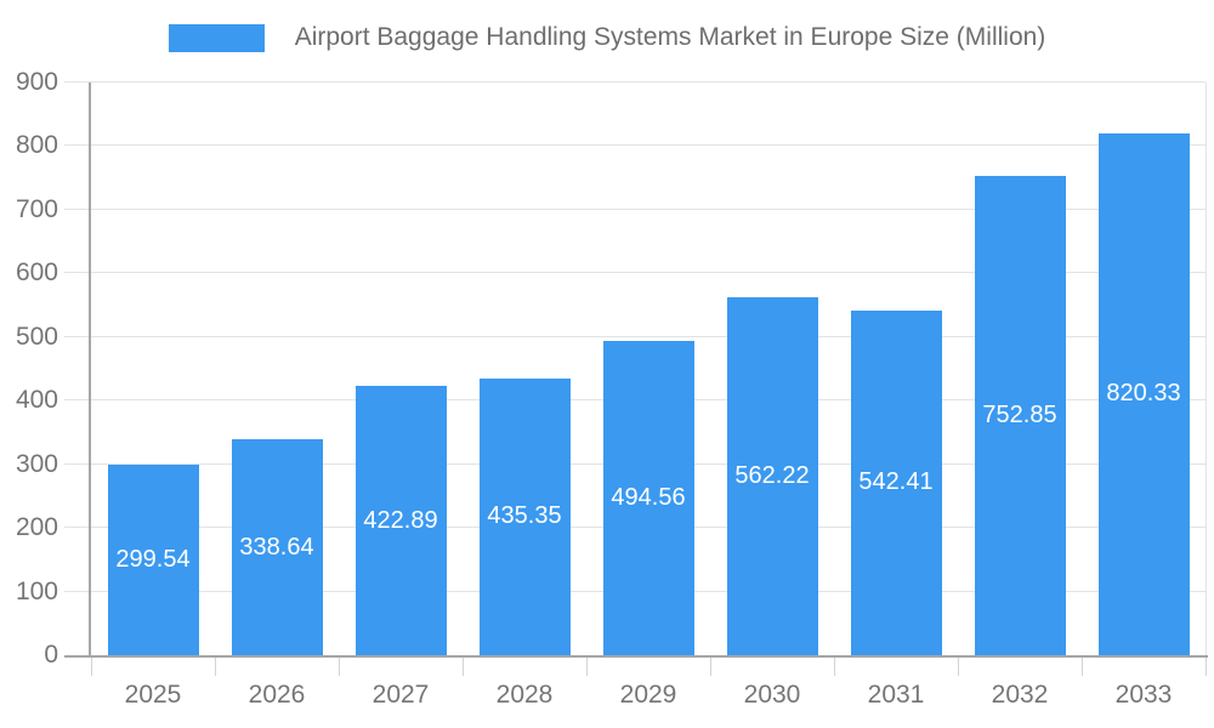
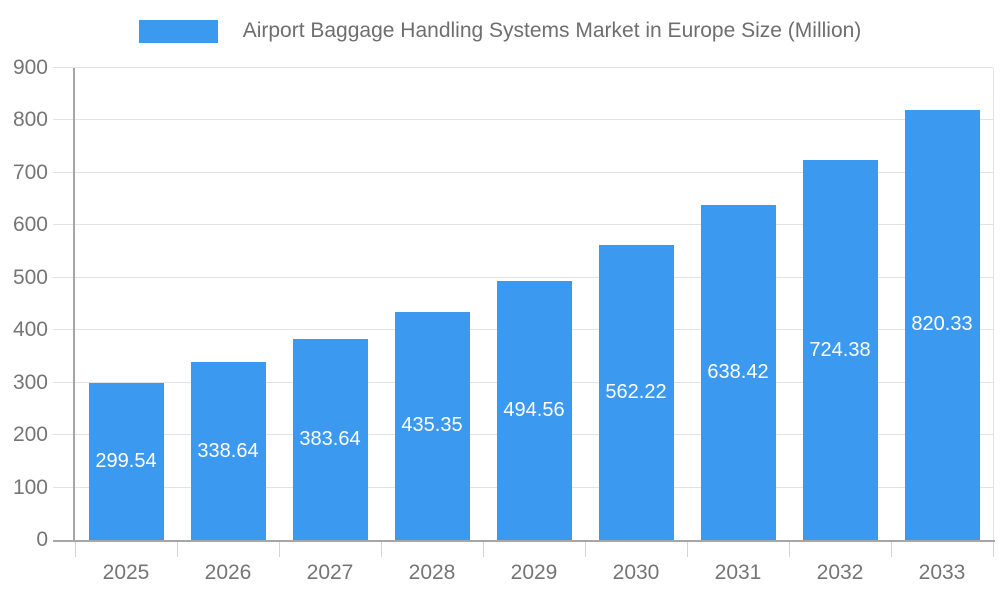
2027: 422.89 -> 383.64
2031: 542.41 -> 638.42
2032: 752.85 -> 724.38
